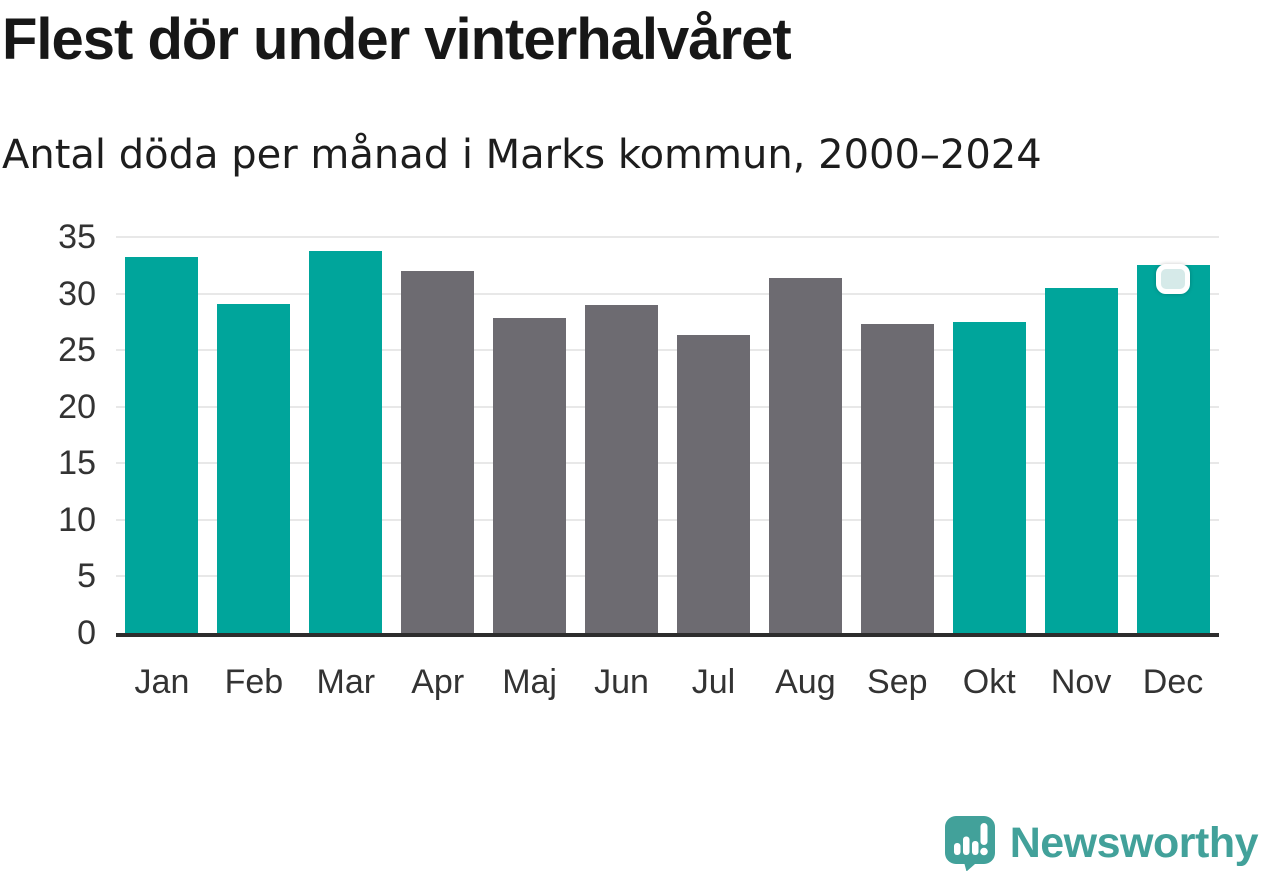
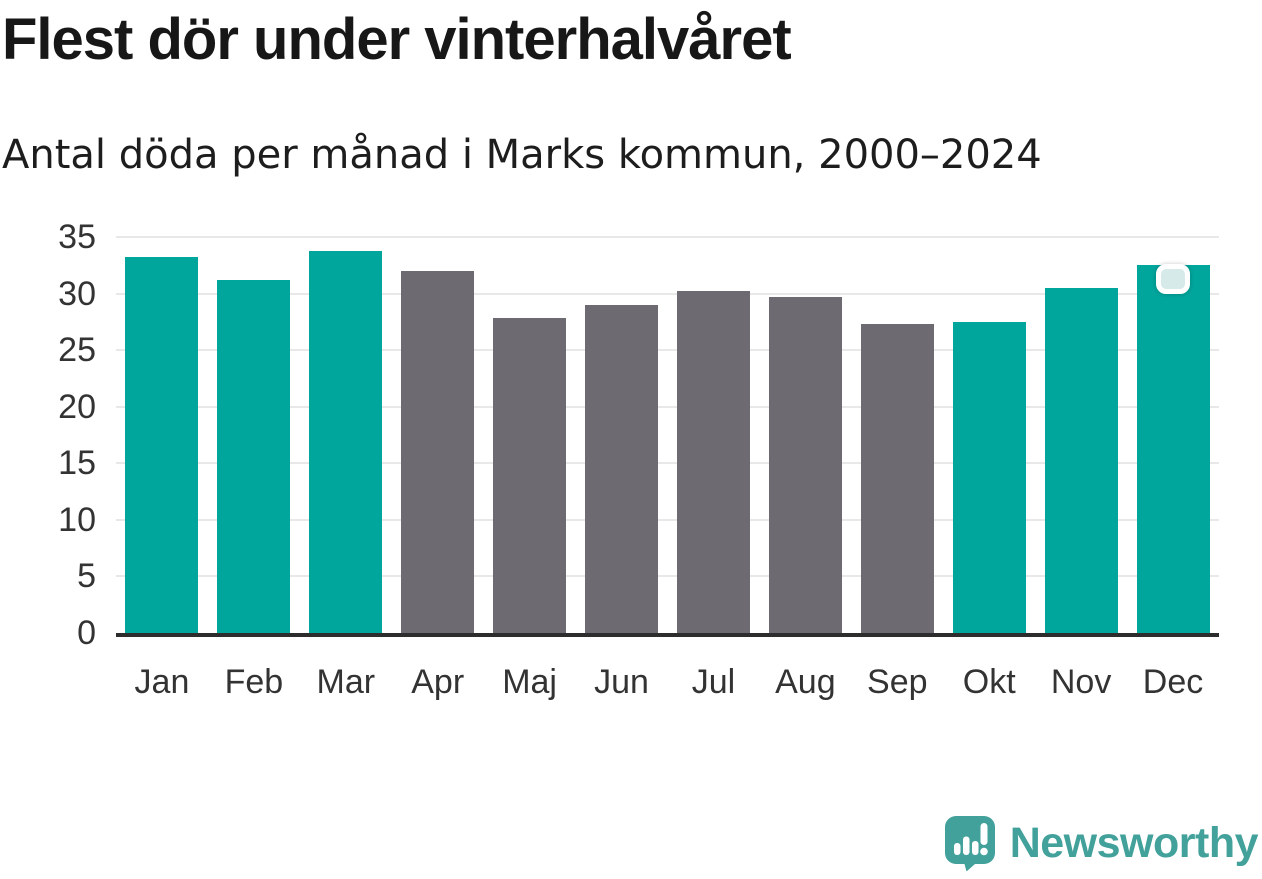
Feb: 29.1 -> 31.2
Jul: 26.3 -> 30.2
Aug: 31.4 -> 29.7
